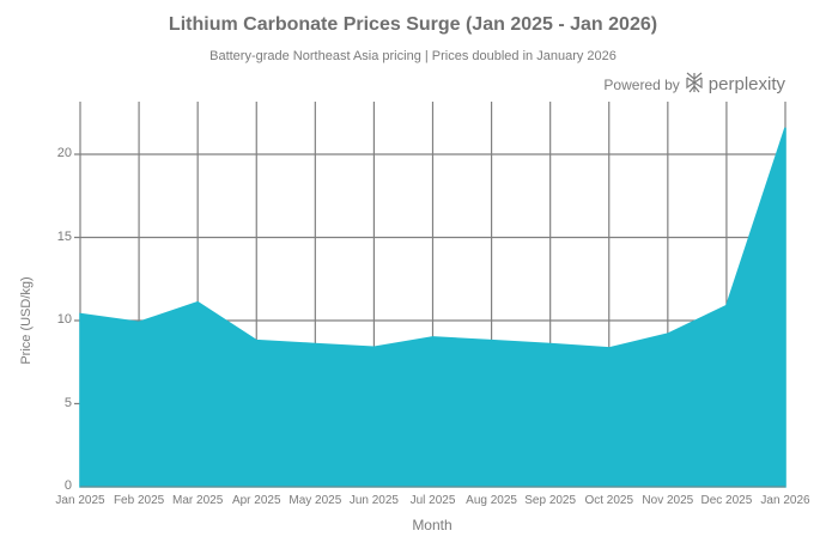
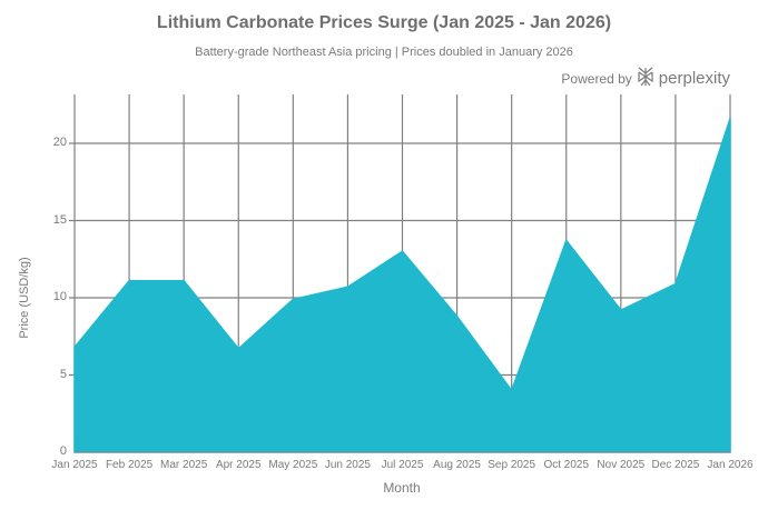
Jan 2025: 10.4 -> 6.8
Feb 2025: 9.9 -> 11.1
Apr 2025: 8.8 -> 6.7
May 2025: 8.6 -> 9.9
Jun 2025: 8.4 -> 10.7
Jul 2025: 9.0 -> 13.0
Sep 2025: 8.6 -> 4.0
Oct 2025: 8.3 -> 13.7
